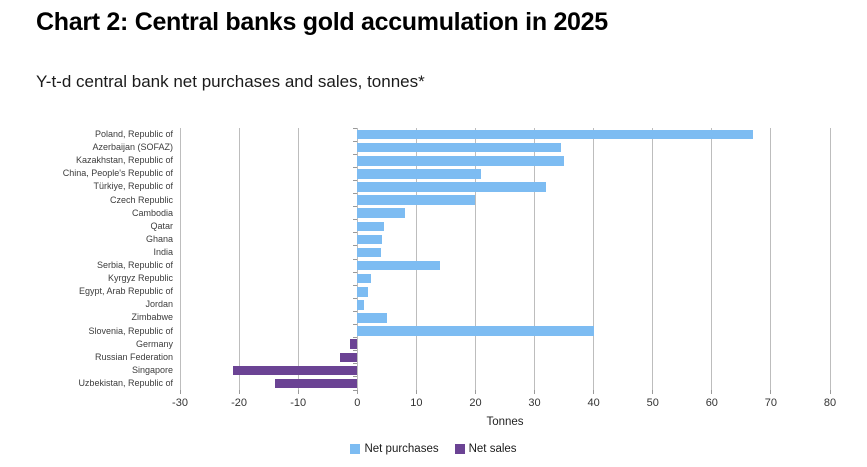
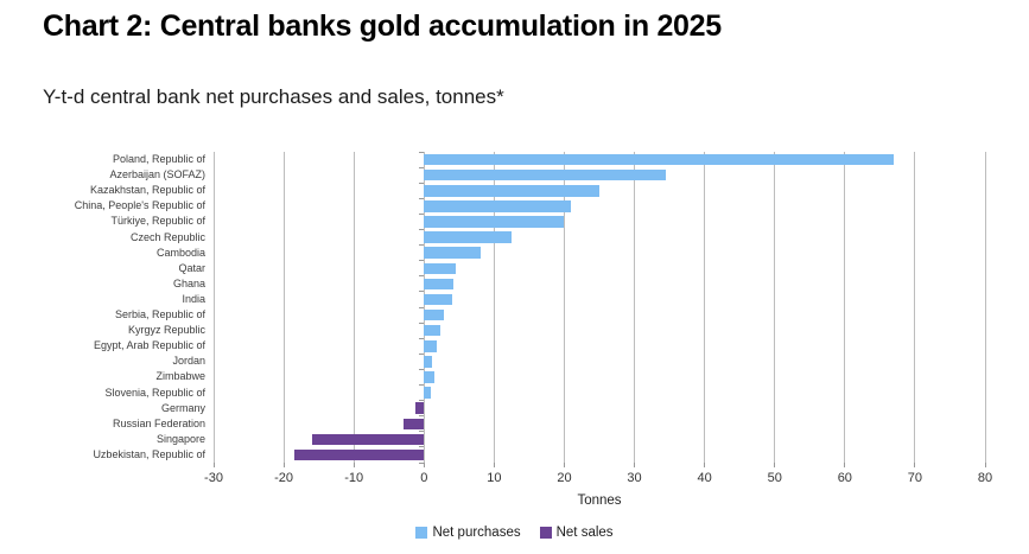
Kazakhstan, Republic of: 35 -> 25
Türkiye, Republic of: 32 -> 20
Czech Republic: 20 -> 12
Serbia, Republic of: 14 -> 3
Zimbabwe: 5 -> 1
Slovenia, Republic of: 40 -> 1
Singapore: -21 -> -16
Uzbekistan, Republic of: -14 -> -18
